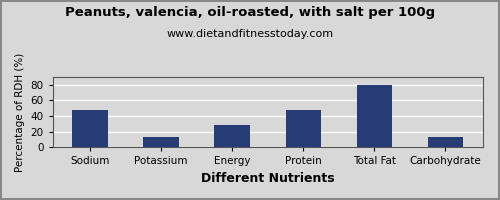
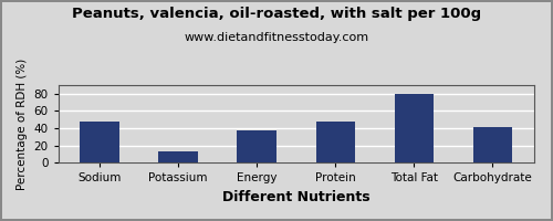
Energy: 29 -> 38
Carbohydrate: 13 -> 42
